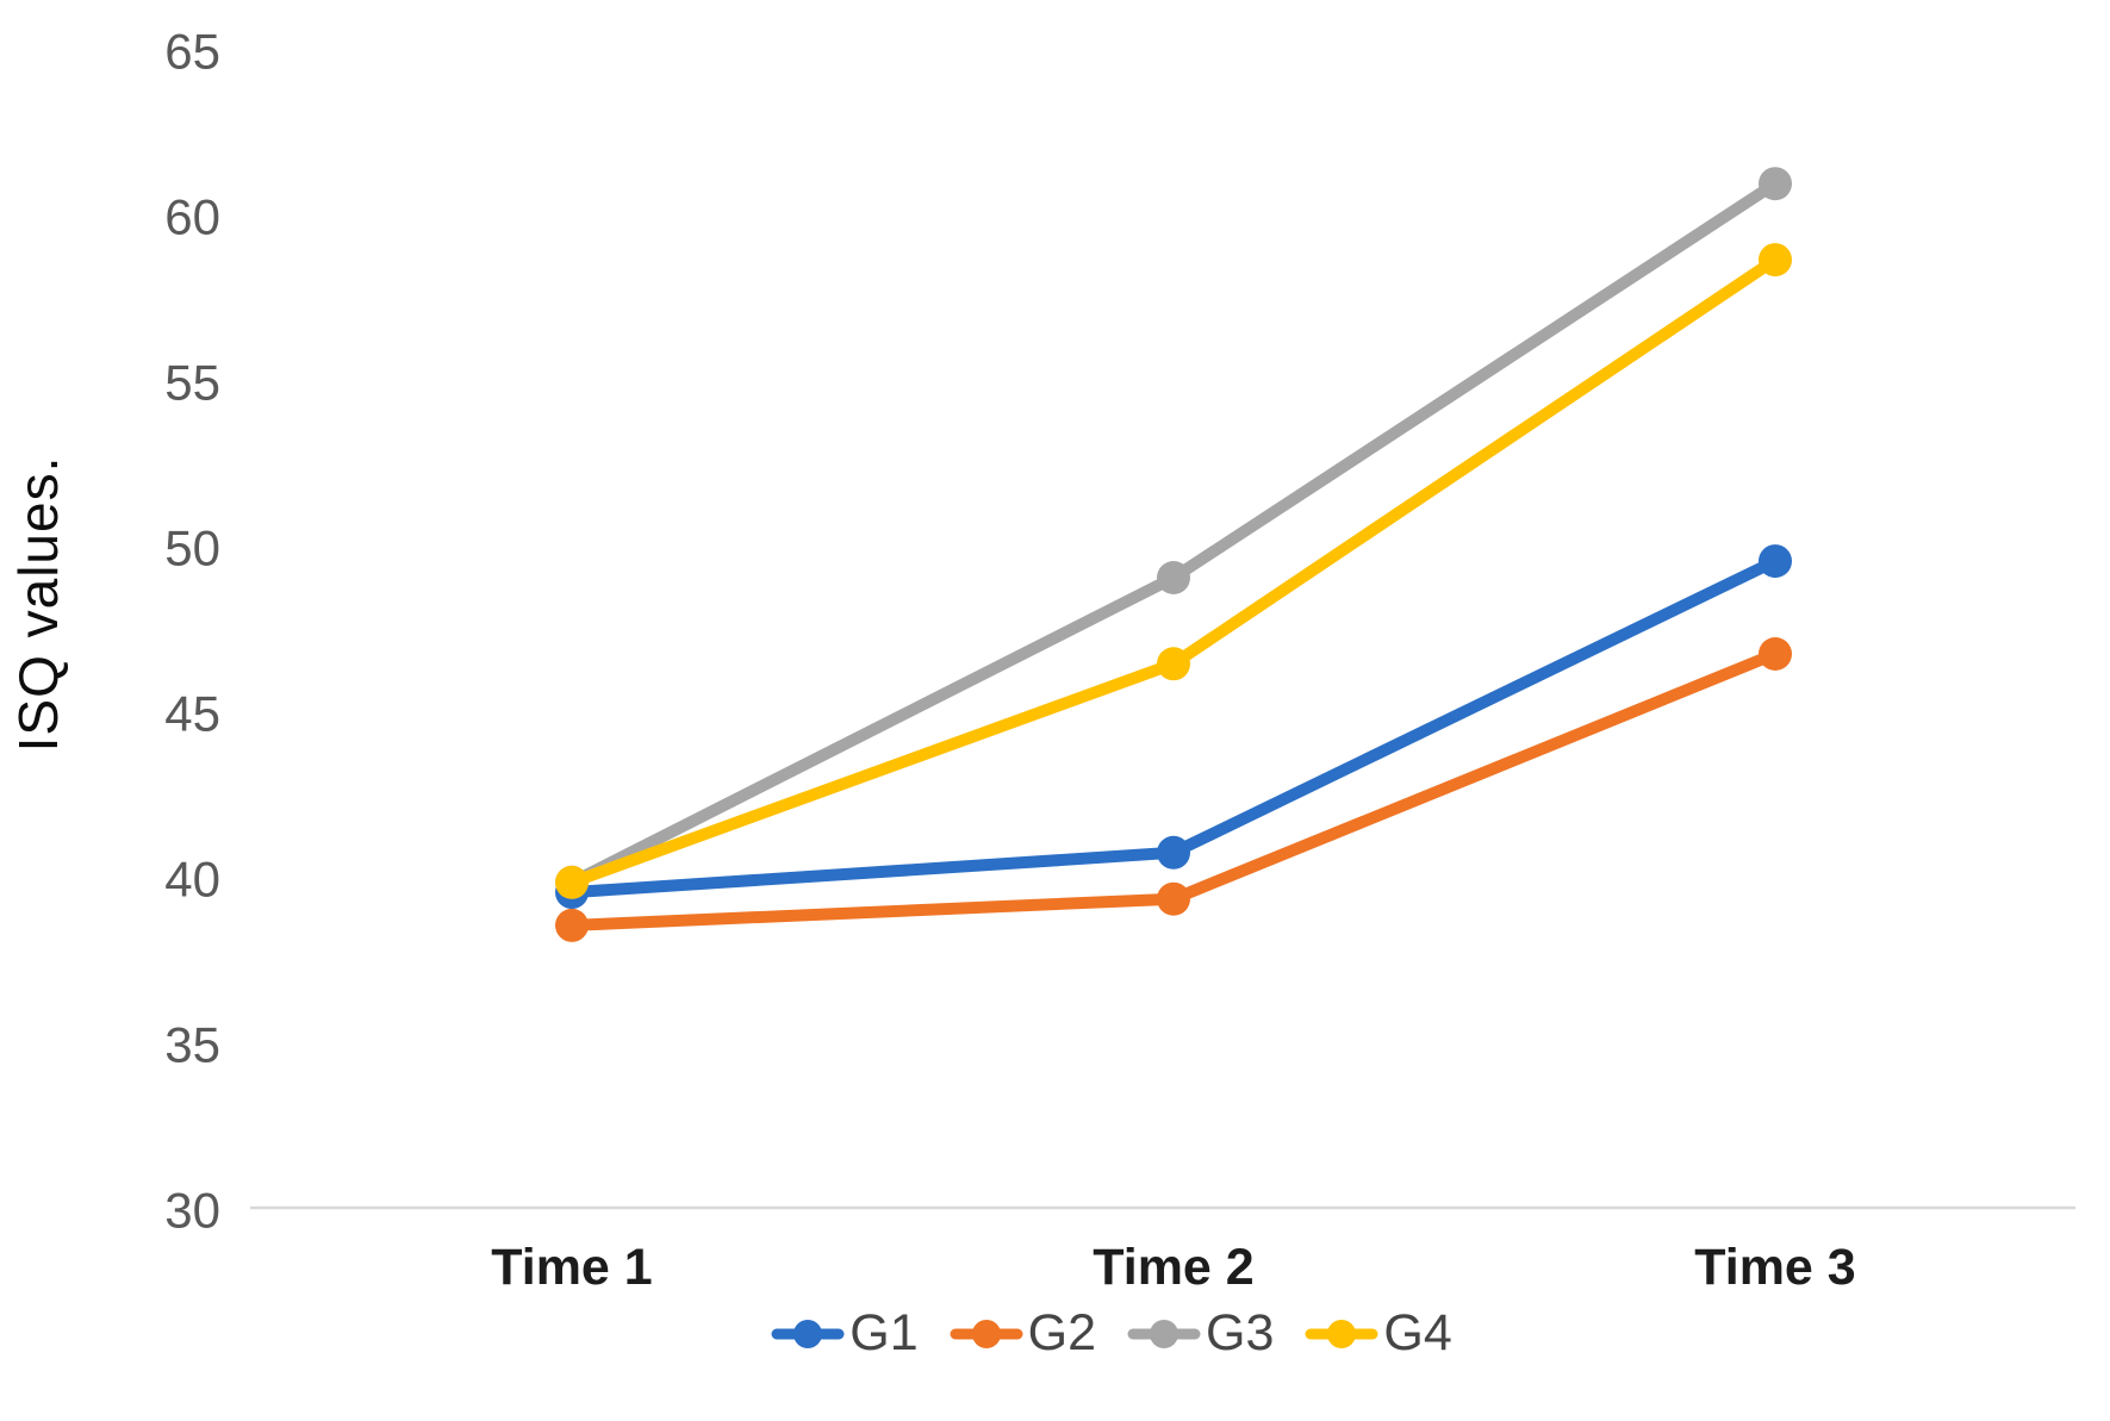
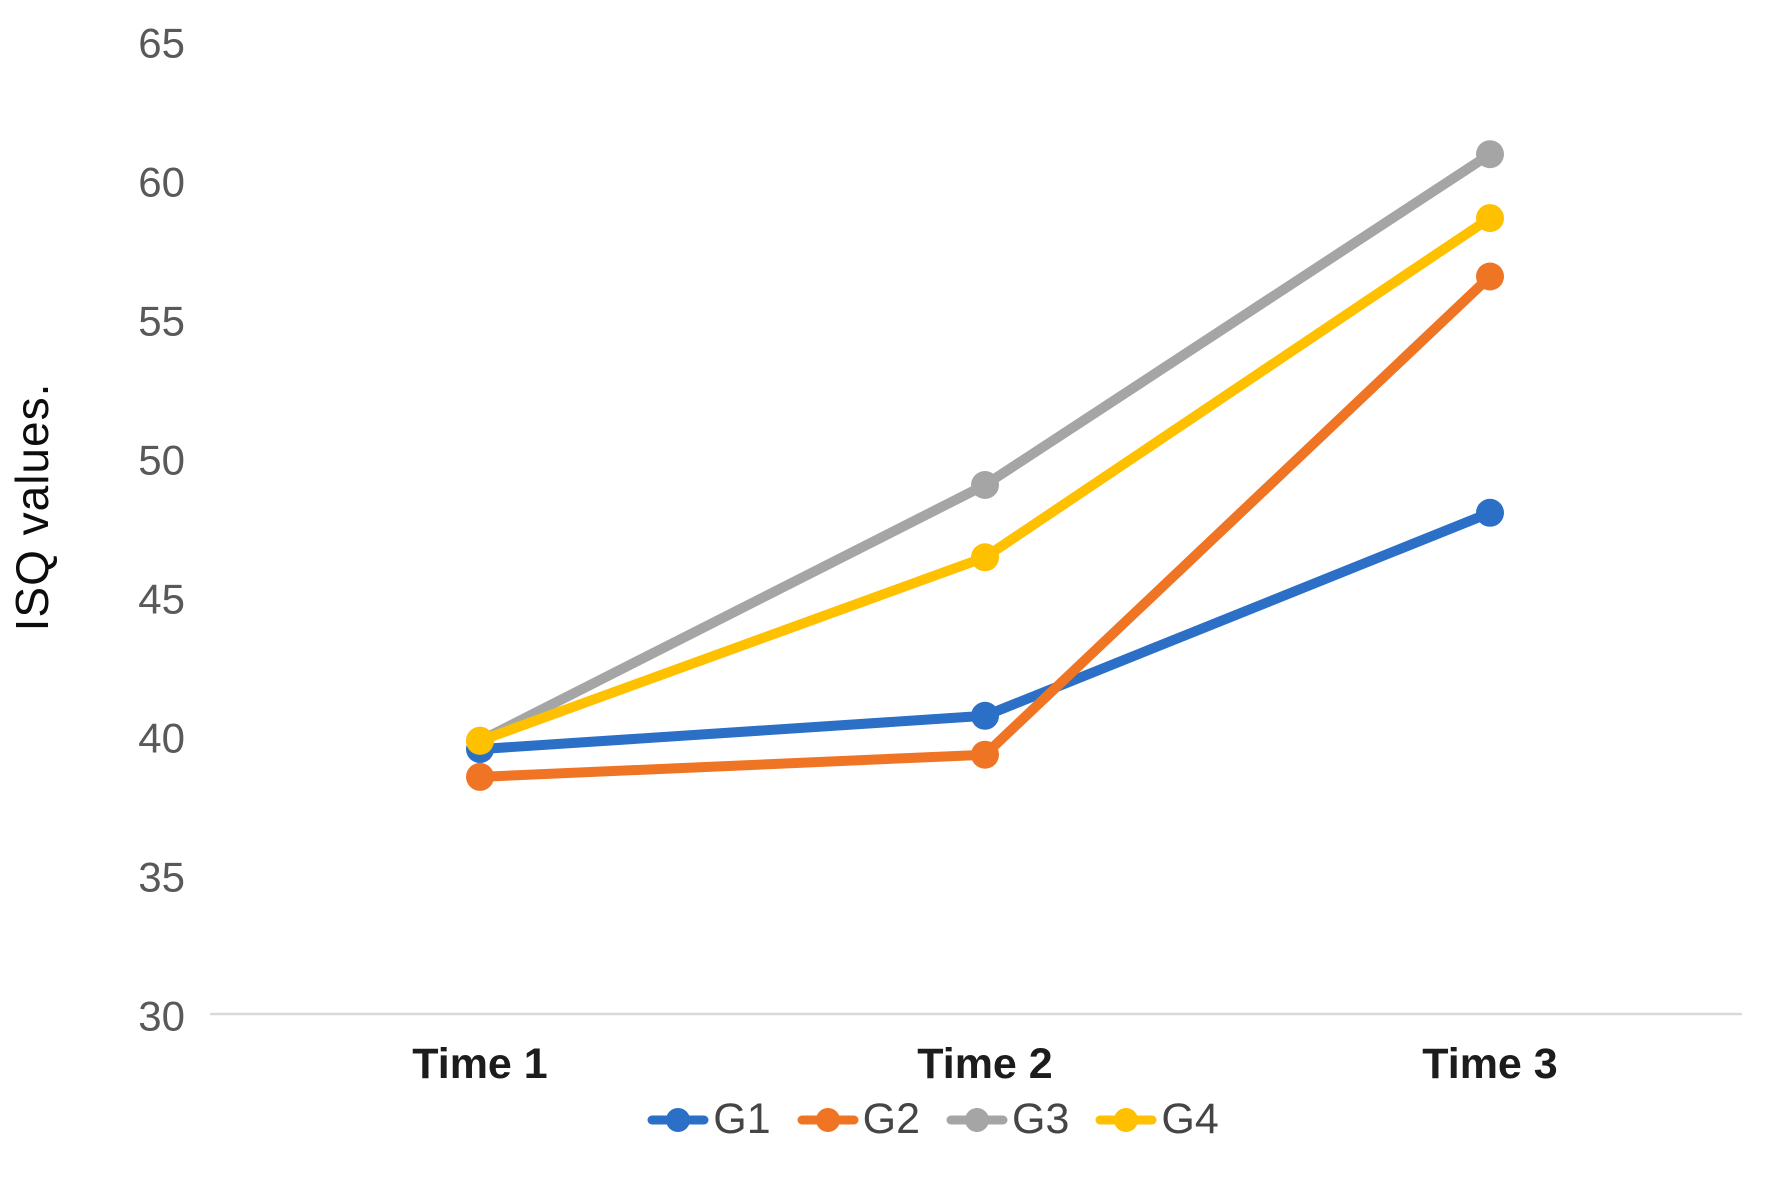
G1/Time 3: 49.6 -> 48.1
G2/Time 3: 46.8 -> 56.6
